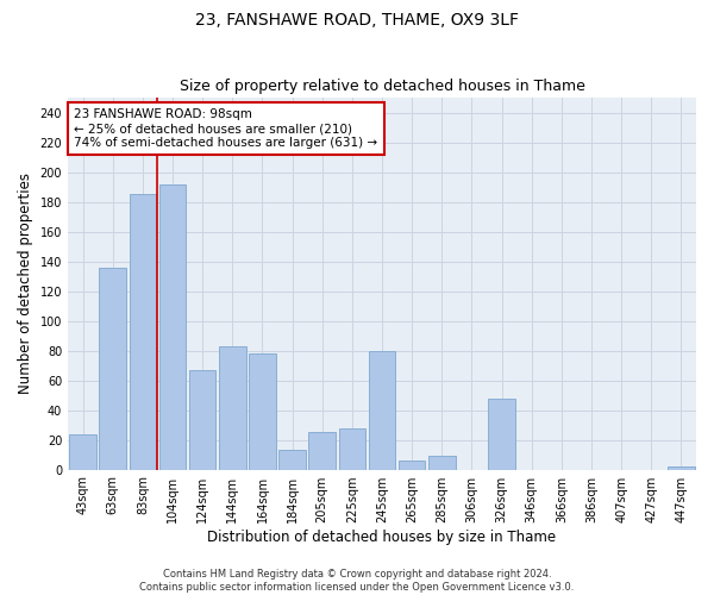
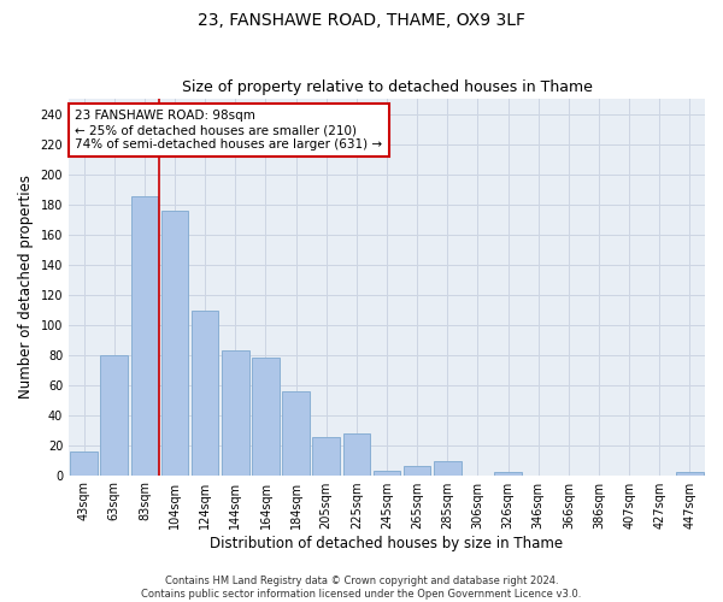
43sqm: 24 -> 16
63sqm: 136 -> 80
104sqm: 192 -> 176
124sqm: 67 -> 109
184sqm: 13 -> 56
245sqm: 80 -> 3
326sqm: 48 -> 2
